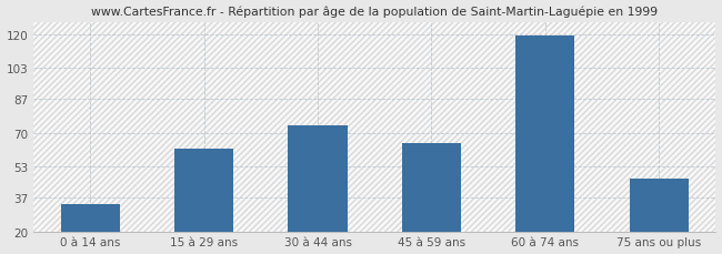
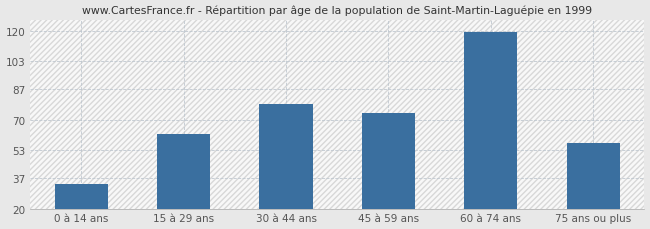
30 à 44 ans: 74 -> 79
45 à 59 ans: 65 -> 74
75 ans ou plus: 47 -> 57
